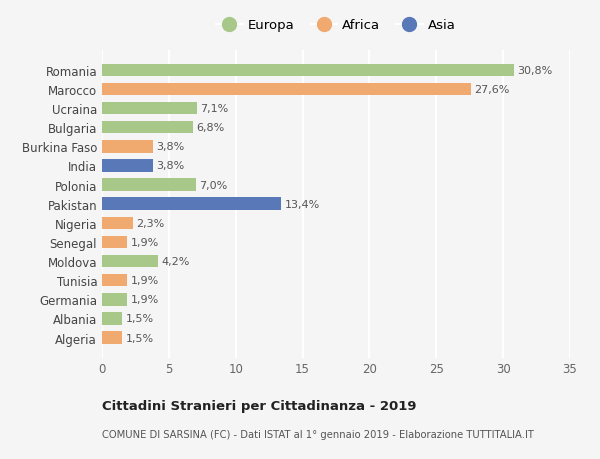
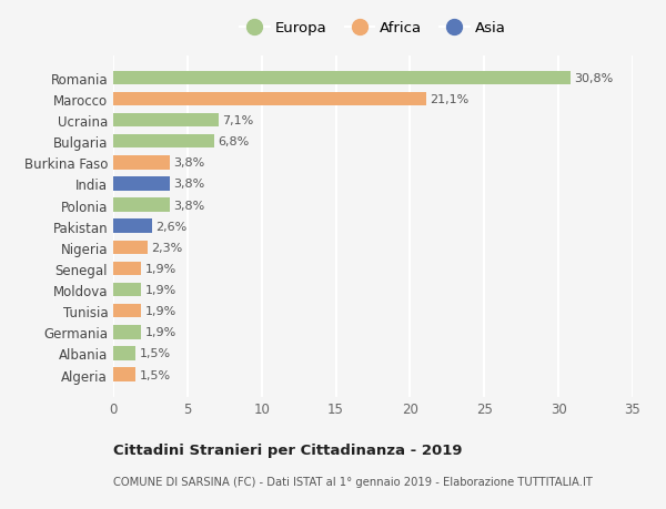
Marocco: 27,6% -> 21,1%
Polonia: 7,0% -> 3,8%
Pakistan: 13,4% -> 2,6%
Moldova: 4,2% -> 1,9%
